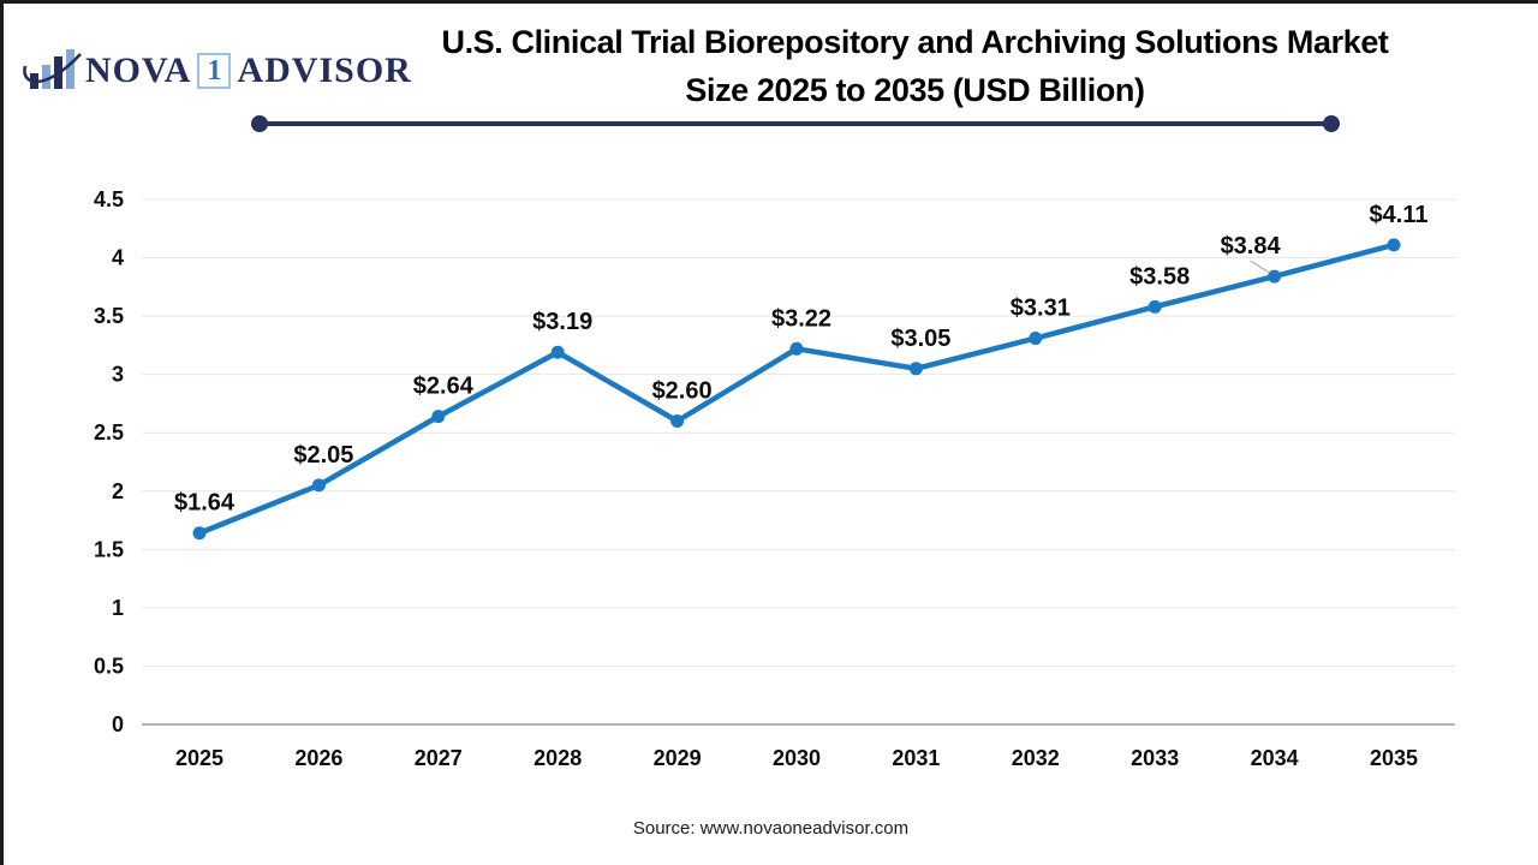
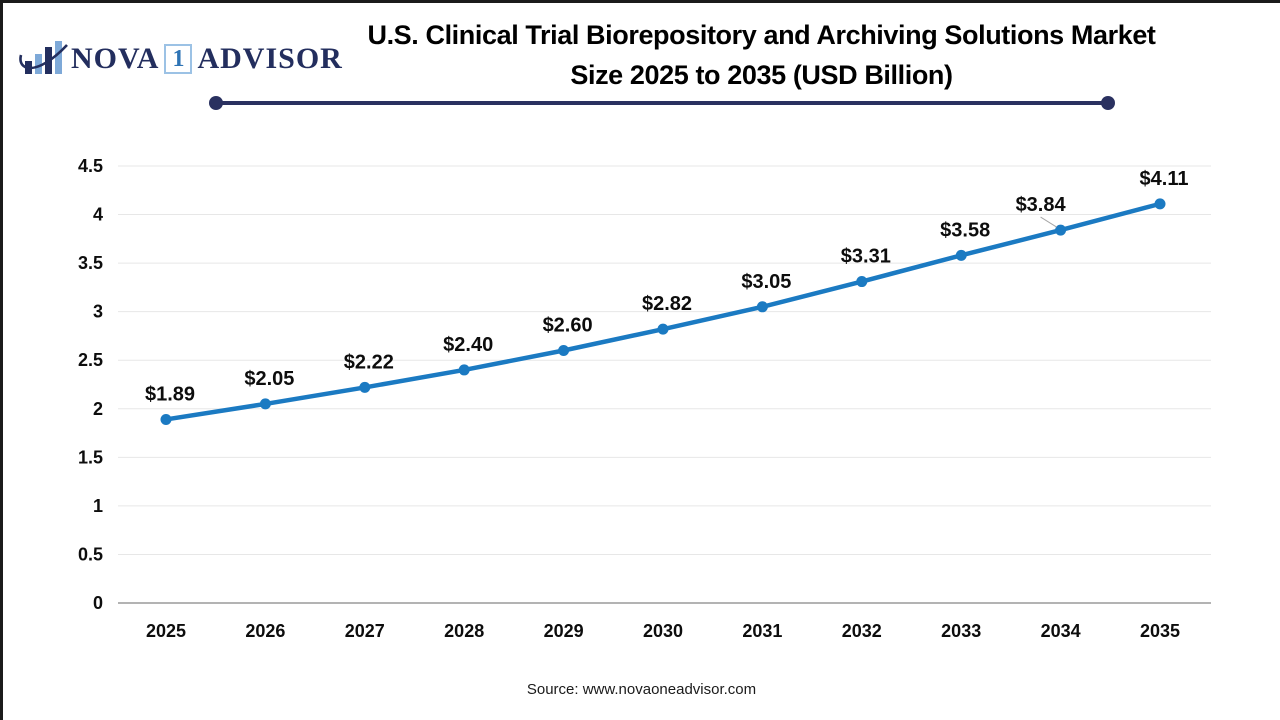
2025: $1.64 -> $1.89
2027: $2.64 -> $2.22
2028: $3.19 -> $2.40
2030: $3.22 -> $2.82
